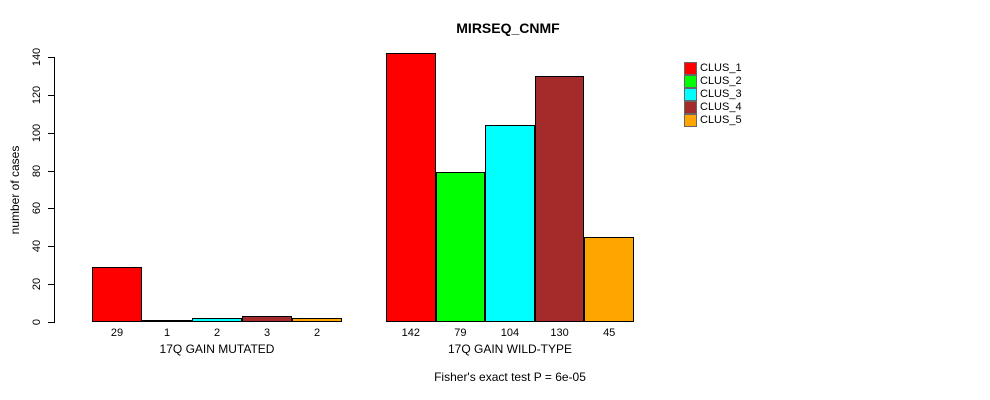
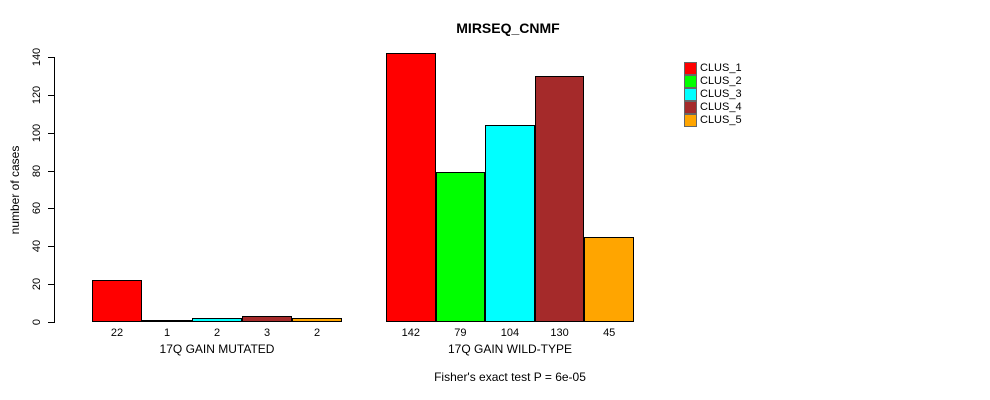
CLUS_1/17Q GAIN MUTATED: 29 -> 22
